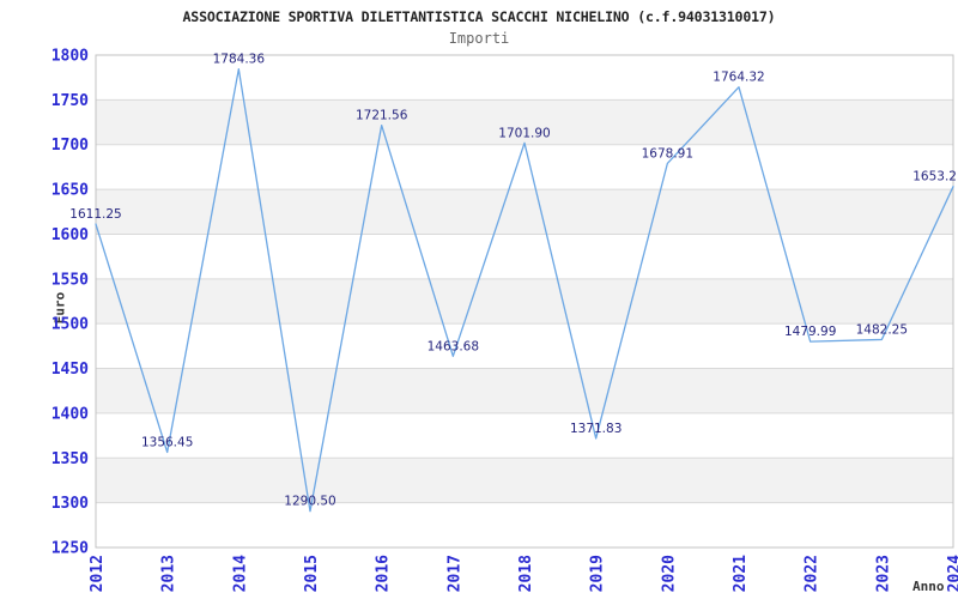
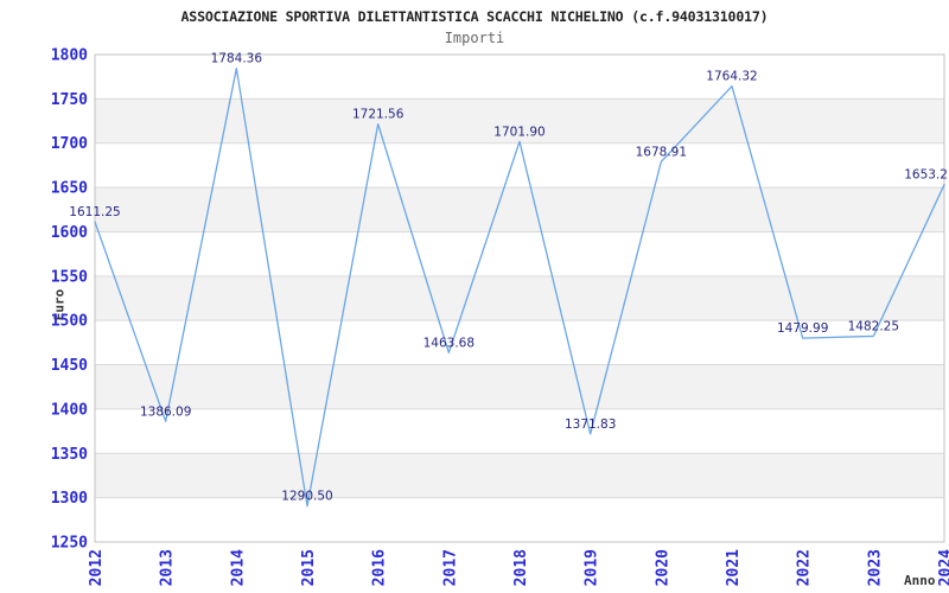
2013: 1356.45 -> 1386.09
